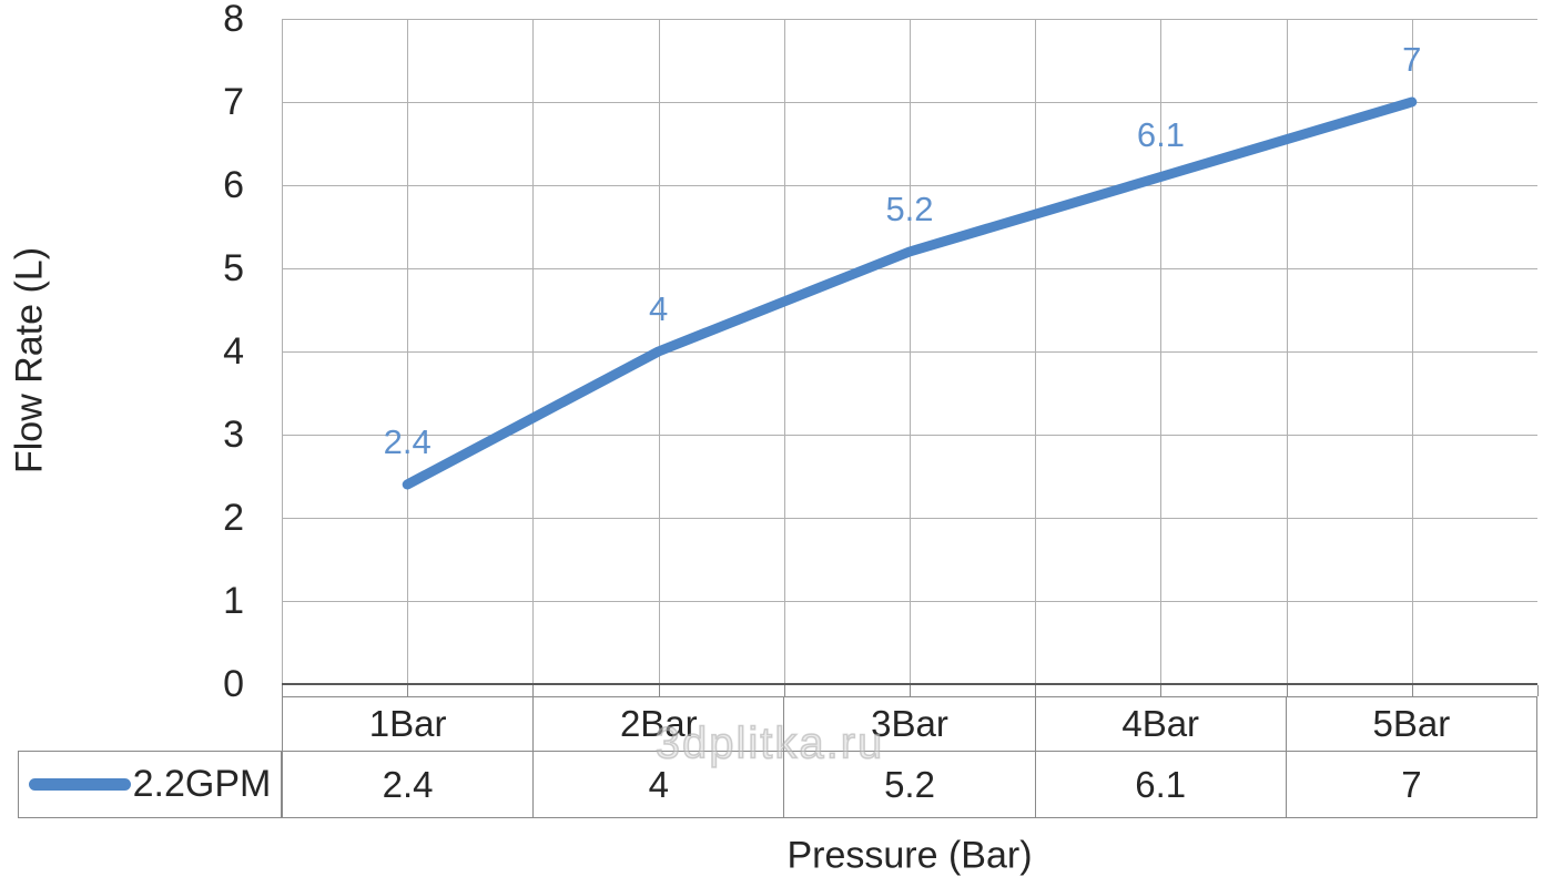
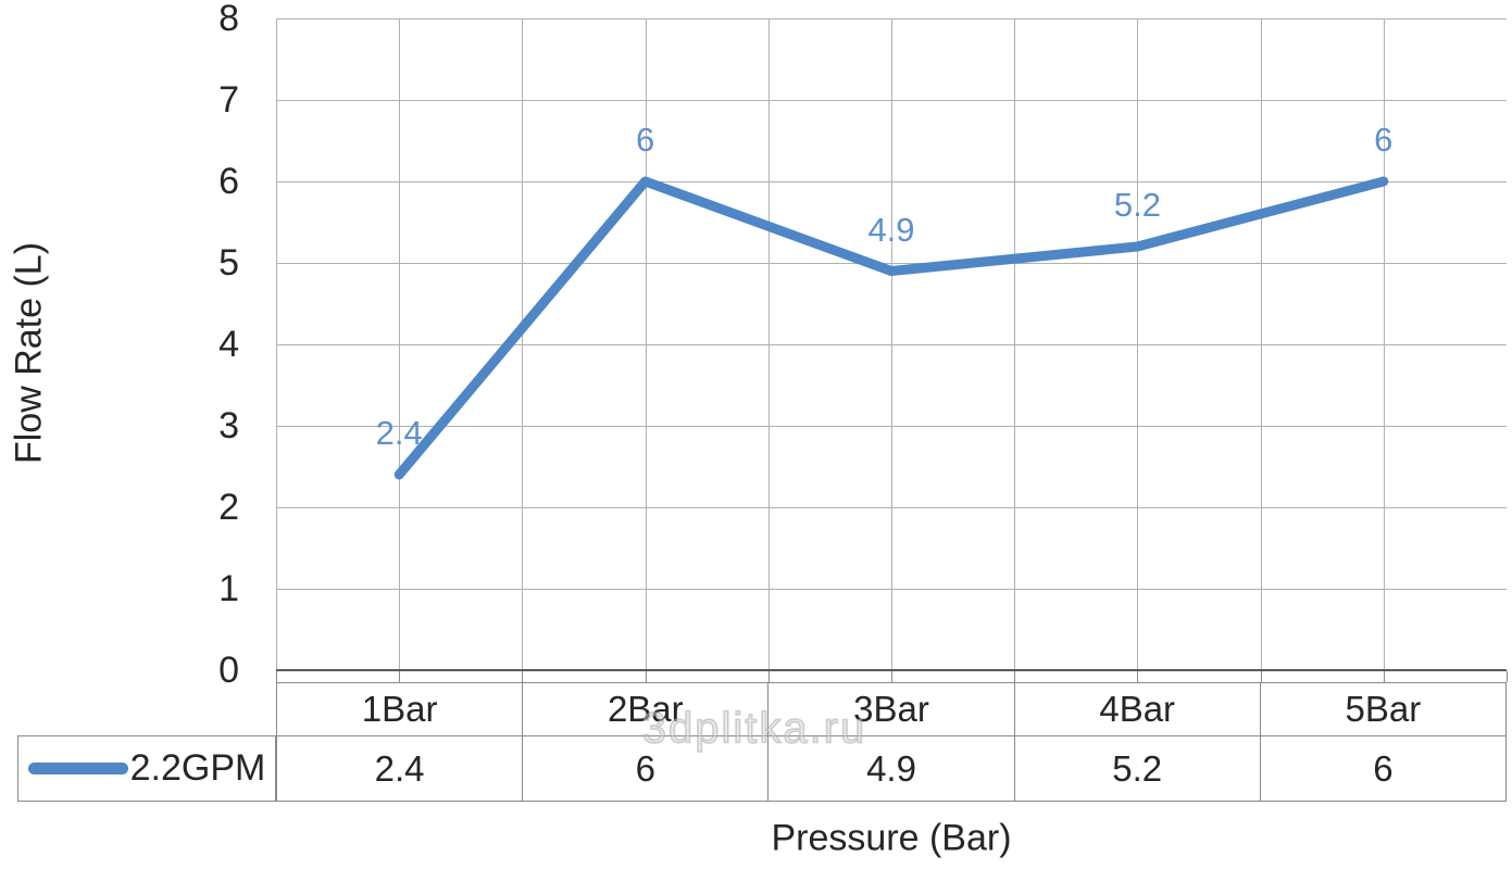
2Bar: 4 -> 6
3Bar: 5.2 -> 4.9
4Bar: 6.1 -> 5.2
5Bar: 7 -> 6
